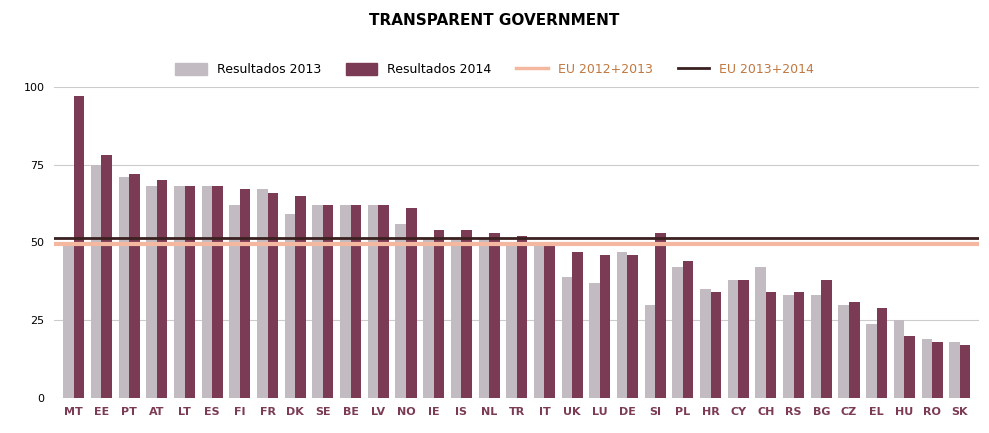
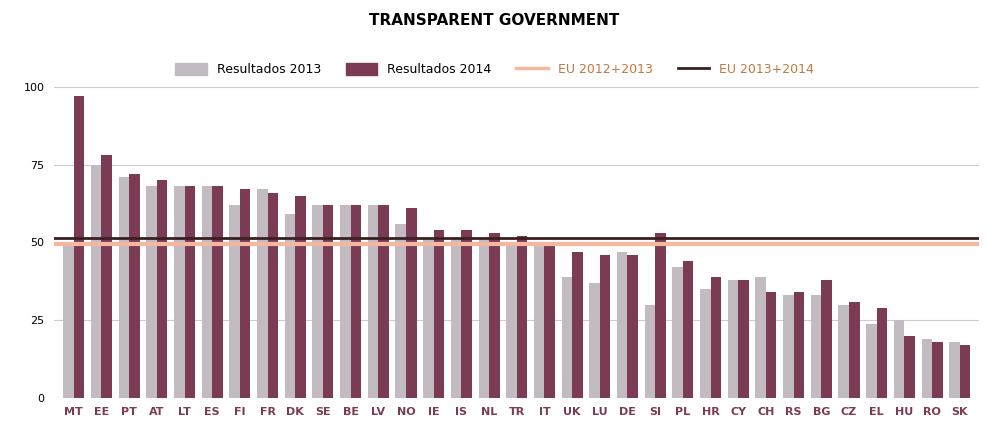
Resultados 2014/HR: 34 -> 39
Resultados 2013/CH: 42 -> 39
